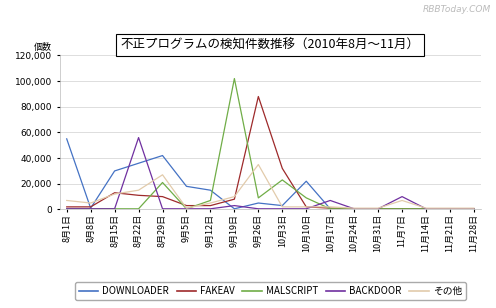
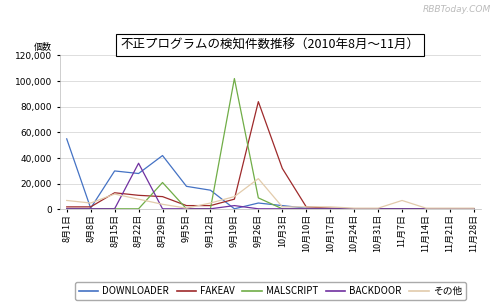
DOWNLOADER/8月22日: 36,000 -> 28,000
BACKDOOR/8月22日: 56,000 -> 36,000
その他/8月22日: 15,000 -> 8,000
その他/8月29日: 27,000 -> 4,000
MALSCRIPT/9月12日: 7,000 -> 0
FAKEAV/9月26日: 88,000 -> 84,000
その他/9月26日: 35,000 -> 24,000
MALSCRIPT/10月3日: 23,000 -> 0
DOWNLOADER/10月10日: 22,000 -> 1,000
MALSCRIPT/10月10日: 9,000 -> 0
BACKDOOR/10月17日: 7,000 -> 0
BACKDOOR/11月7日: 10,000 -> 0
